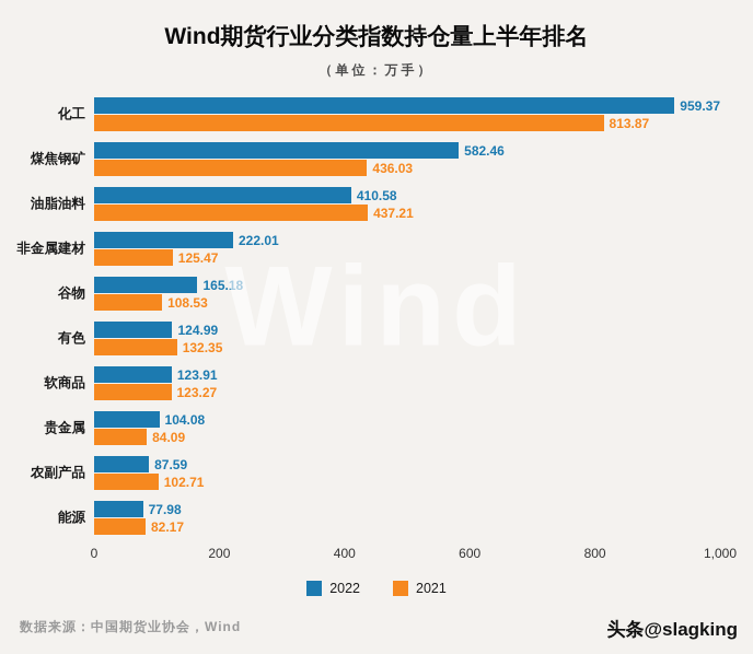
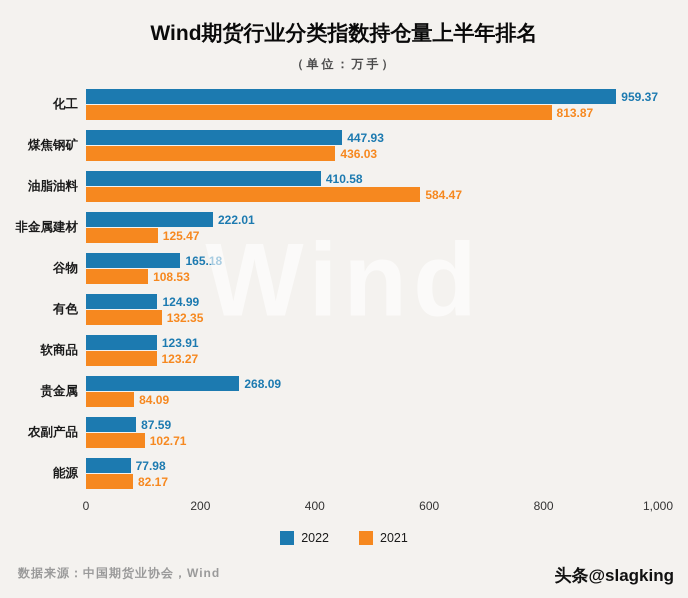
2022/煤焦钢矿: 582.46 -> 447.93
2021/油脂油料: 437.21 -> 584.47
2022/贵金属: 104.08 -> 268.09
